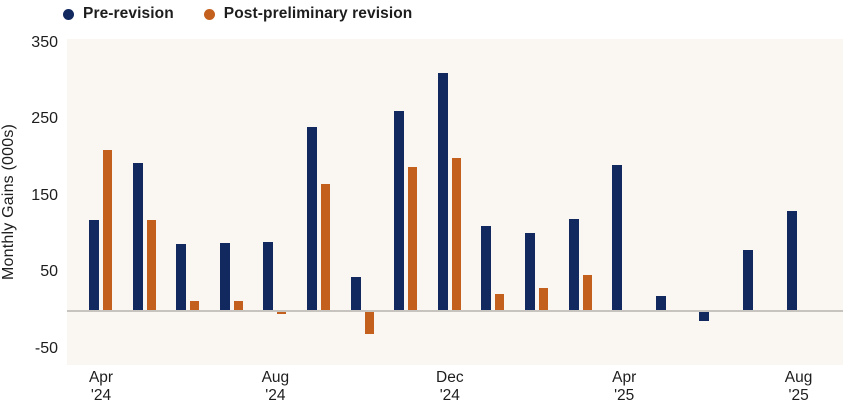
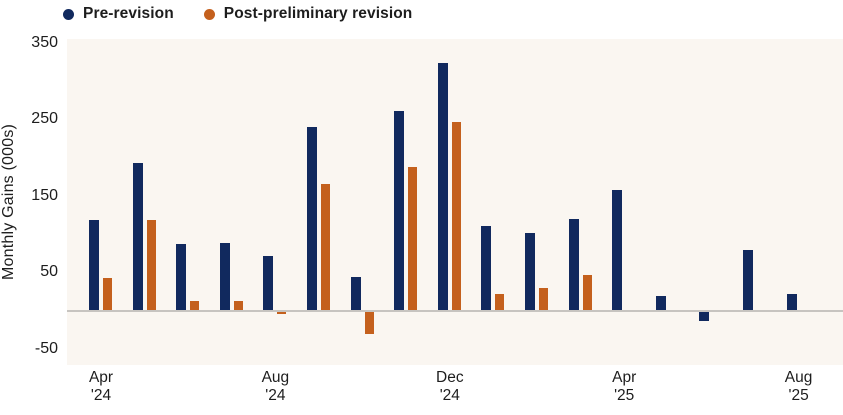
Post-preliminary revision/Apr '24: 210 -> 40
Pre-revision/Aug '24: 90 -> 70
Pre-revision/Dec '24: 310 -> 320
Post-preliminary revision/Dec '24: 200 -> 250
Pre-revision/Apr '25: 190 -> 160
Pre-revision/Aug '25: 130 -> 20
